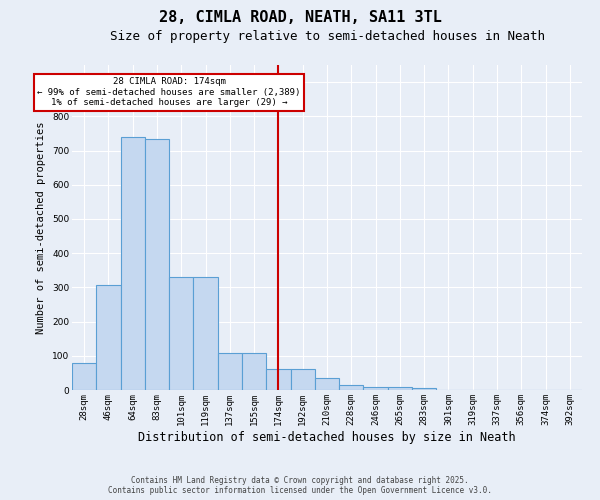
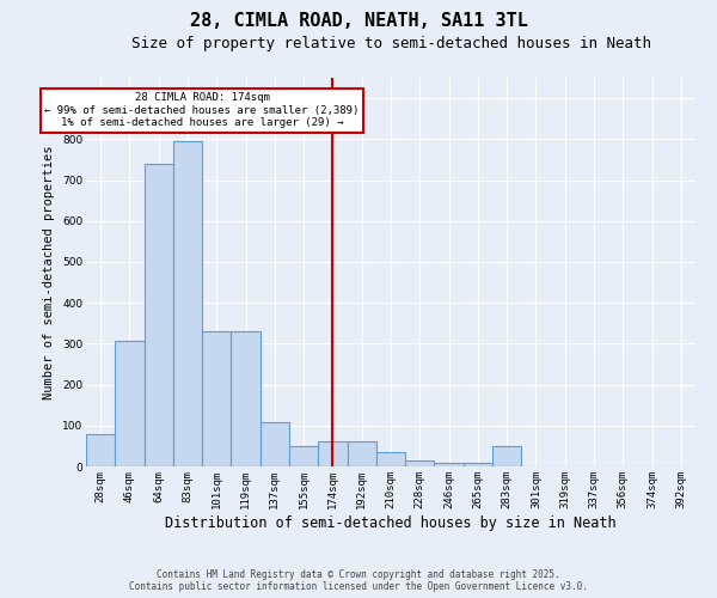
83sqm: 735 -> 795
155sqm: 107 -> 50
283sqm: 5 -> 50
